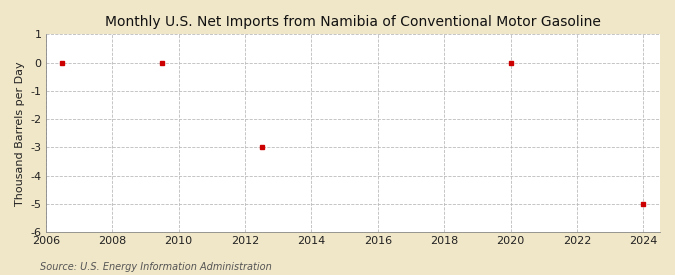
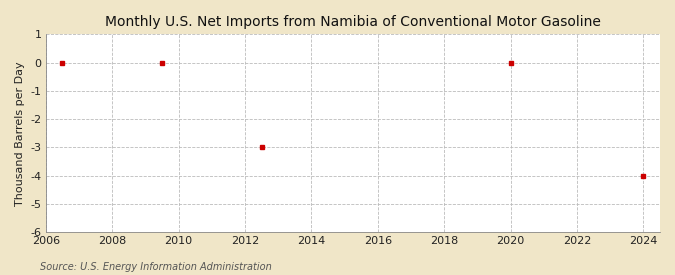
2024: -5 -> -4
